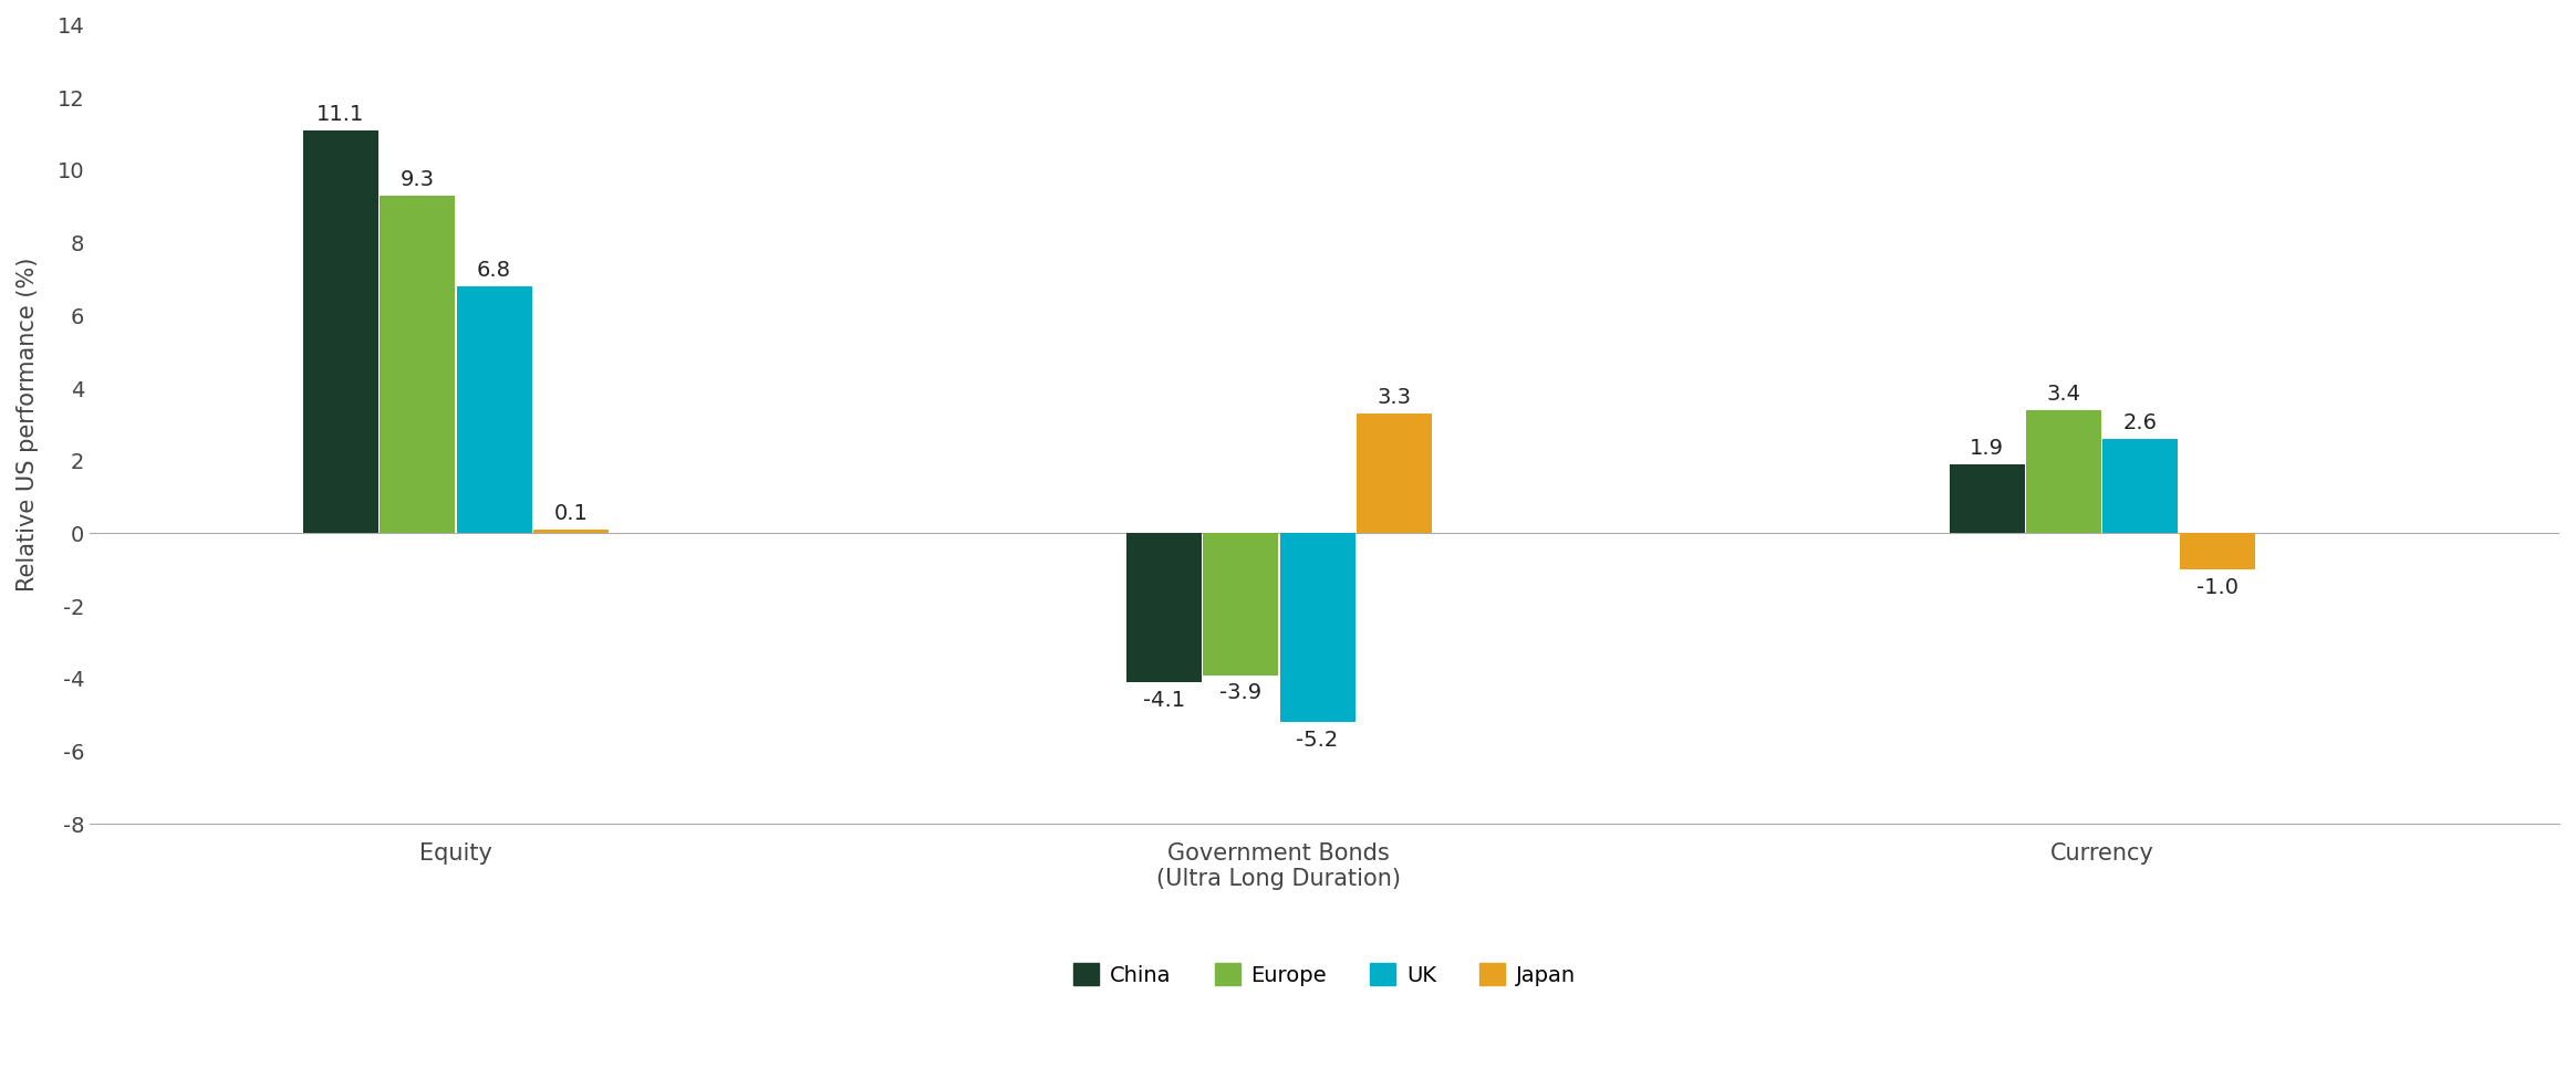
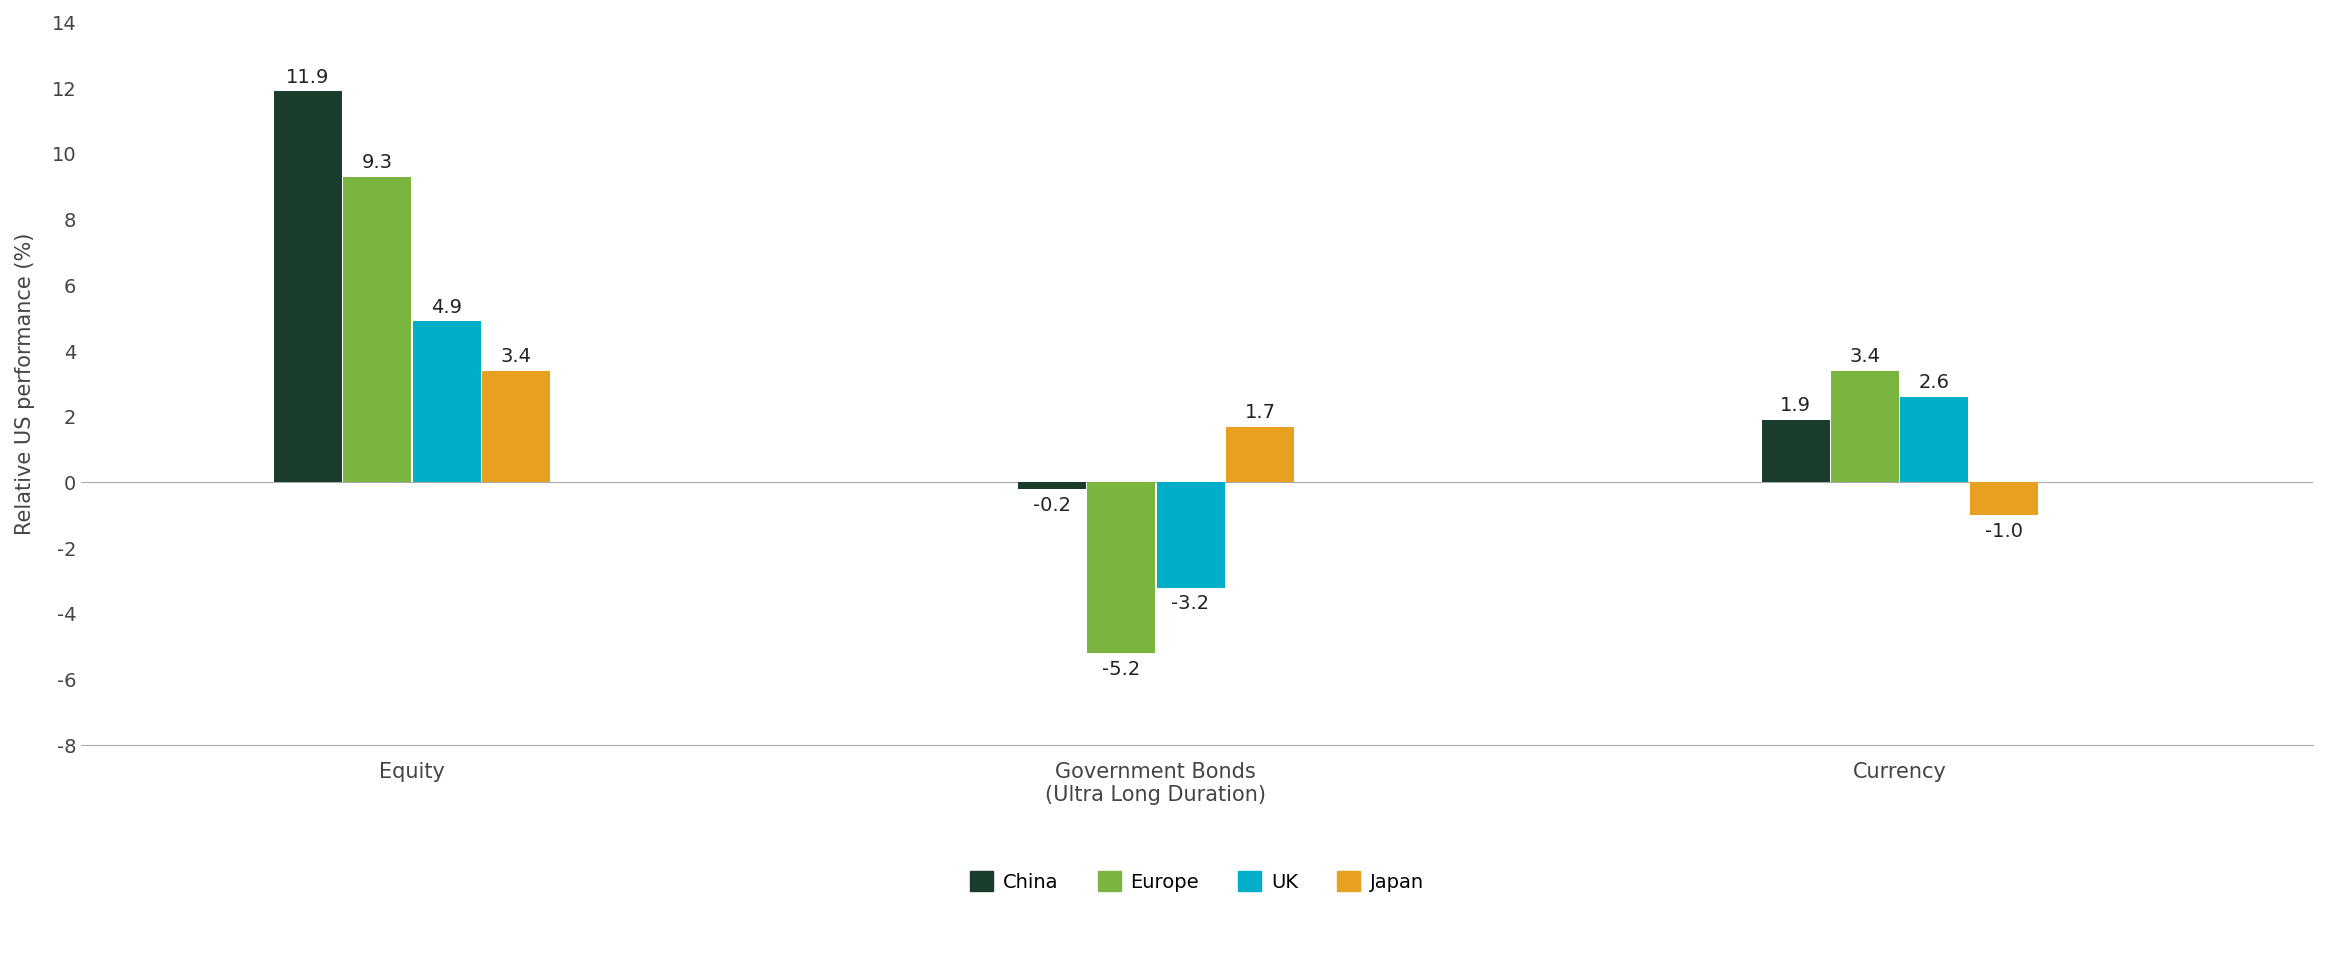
China/Equity: 11.1 -> 11.9
UK/Equity: 6.8 -> 4.9
Japan/Equity: 0.1 -> 3.4
China/Government Bonds (Ultra Long Duration): -4.1 -> -0.2
Europe/Government Bonds (Ultra Long Duration): -3.9 -> -5.2
UK/Government Bonds (Ultra Long Duration): -5.2 -> -3.2
Japan/Government Bonds (Ultra Long Duration): 3.3 -> 1.7
